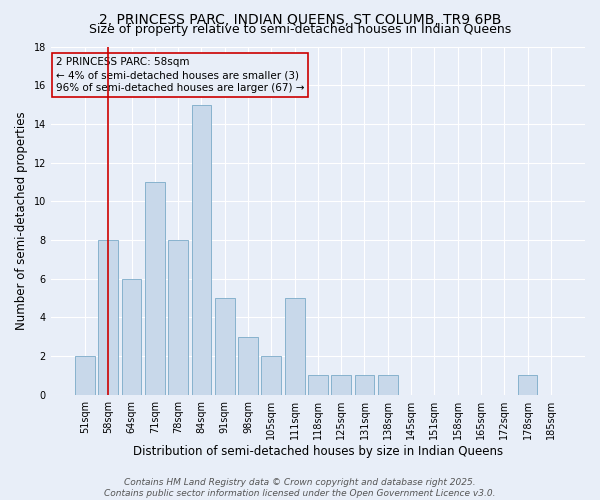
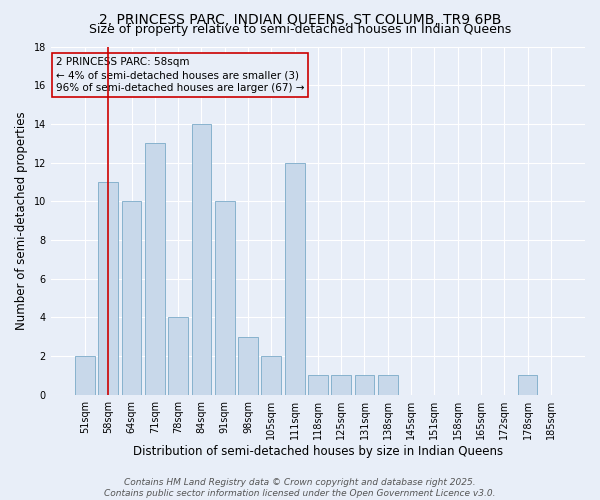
58sqm: 8 -> 11
64sqm: 6 -> 10
71sqm: 11 -> 13
78sqm: 8 -> 4
84sqm: 15 -> 14
91sqm: 5 -> 10
111sqm: 5 -> 12
